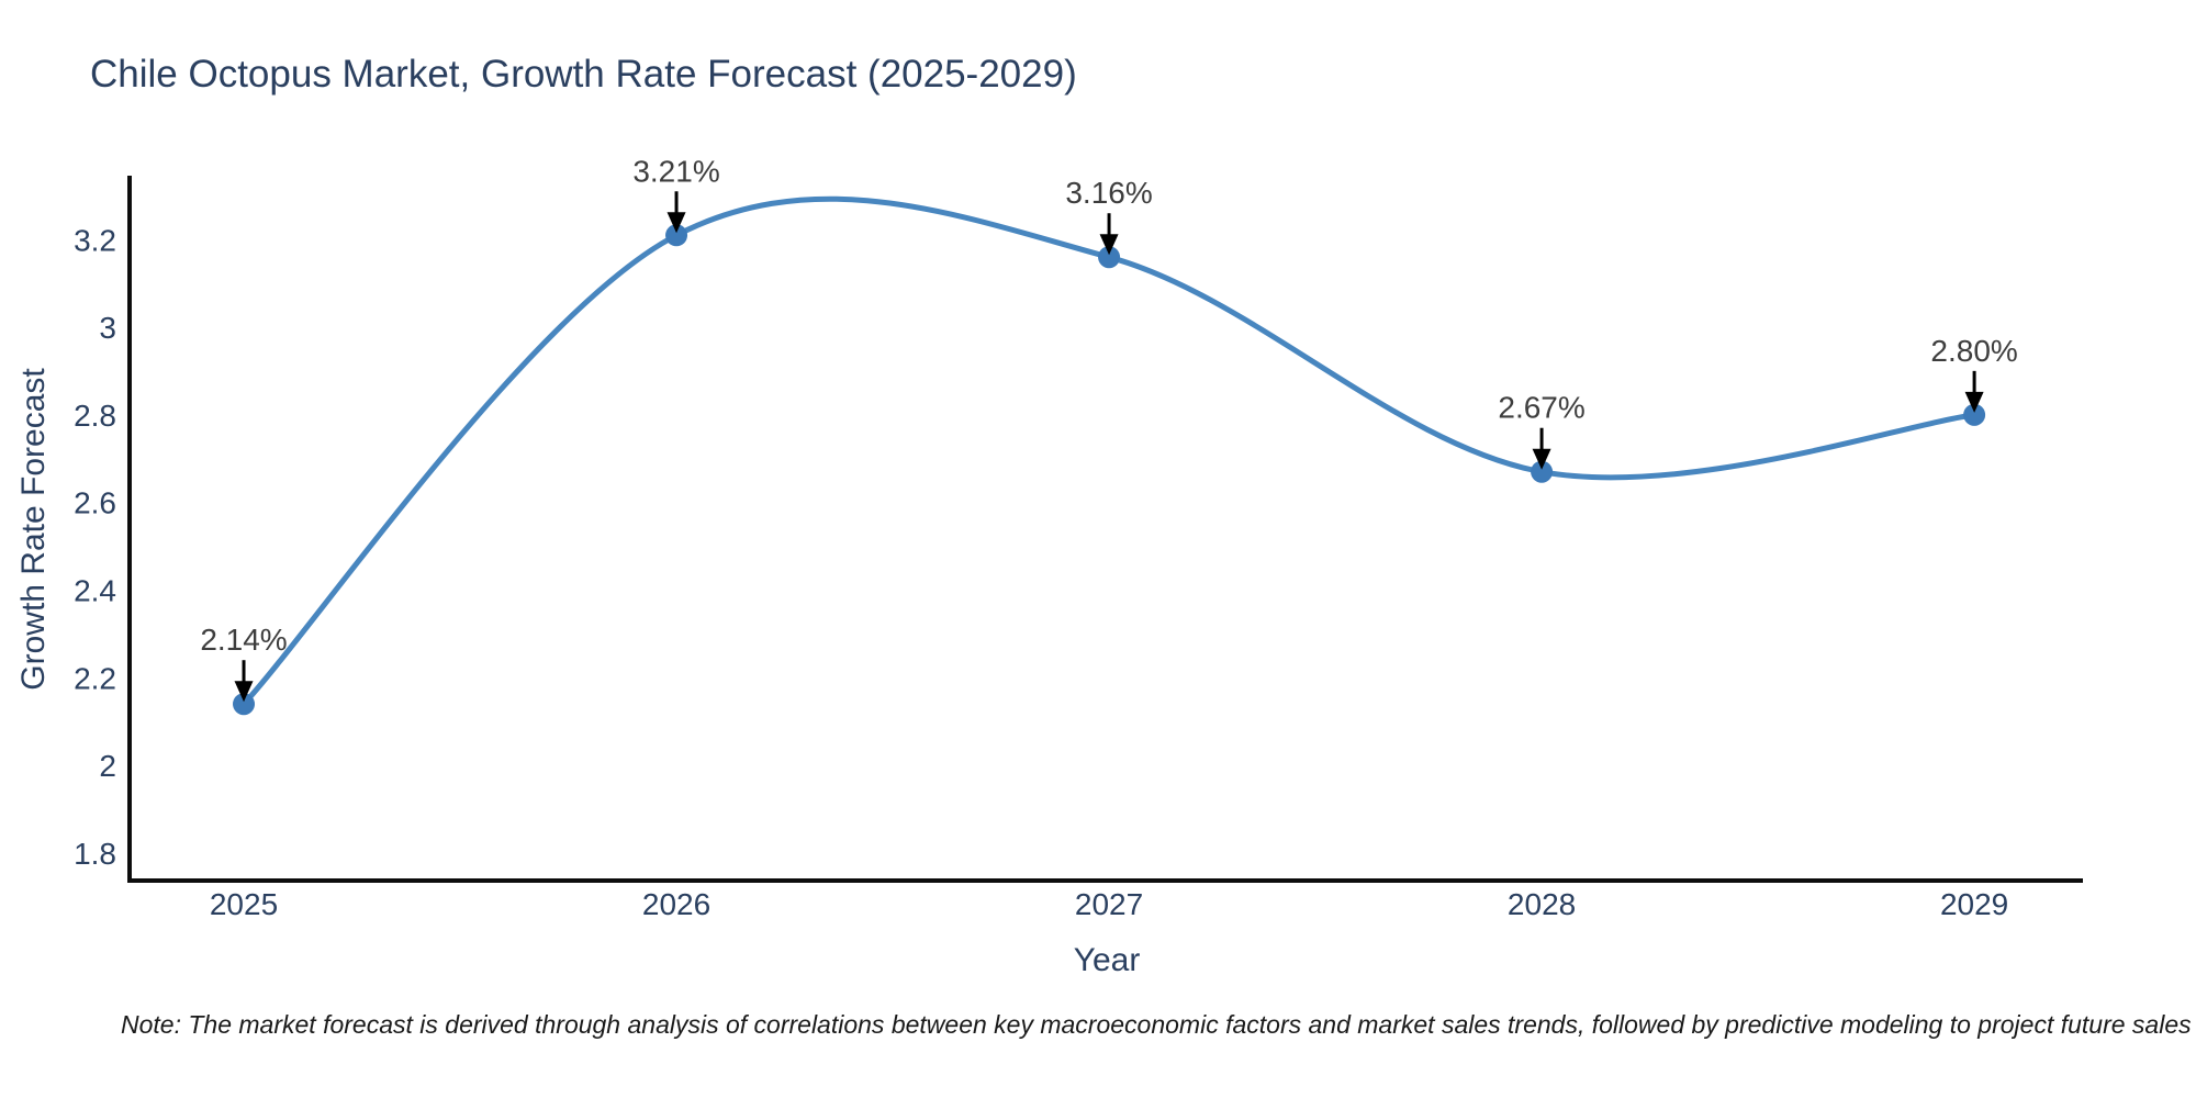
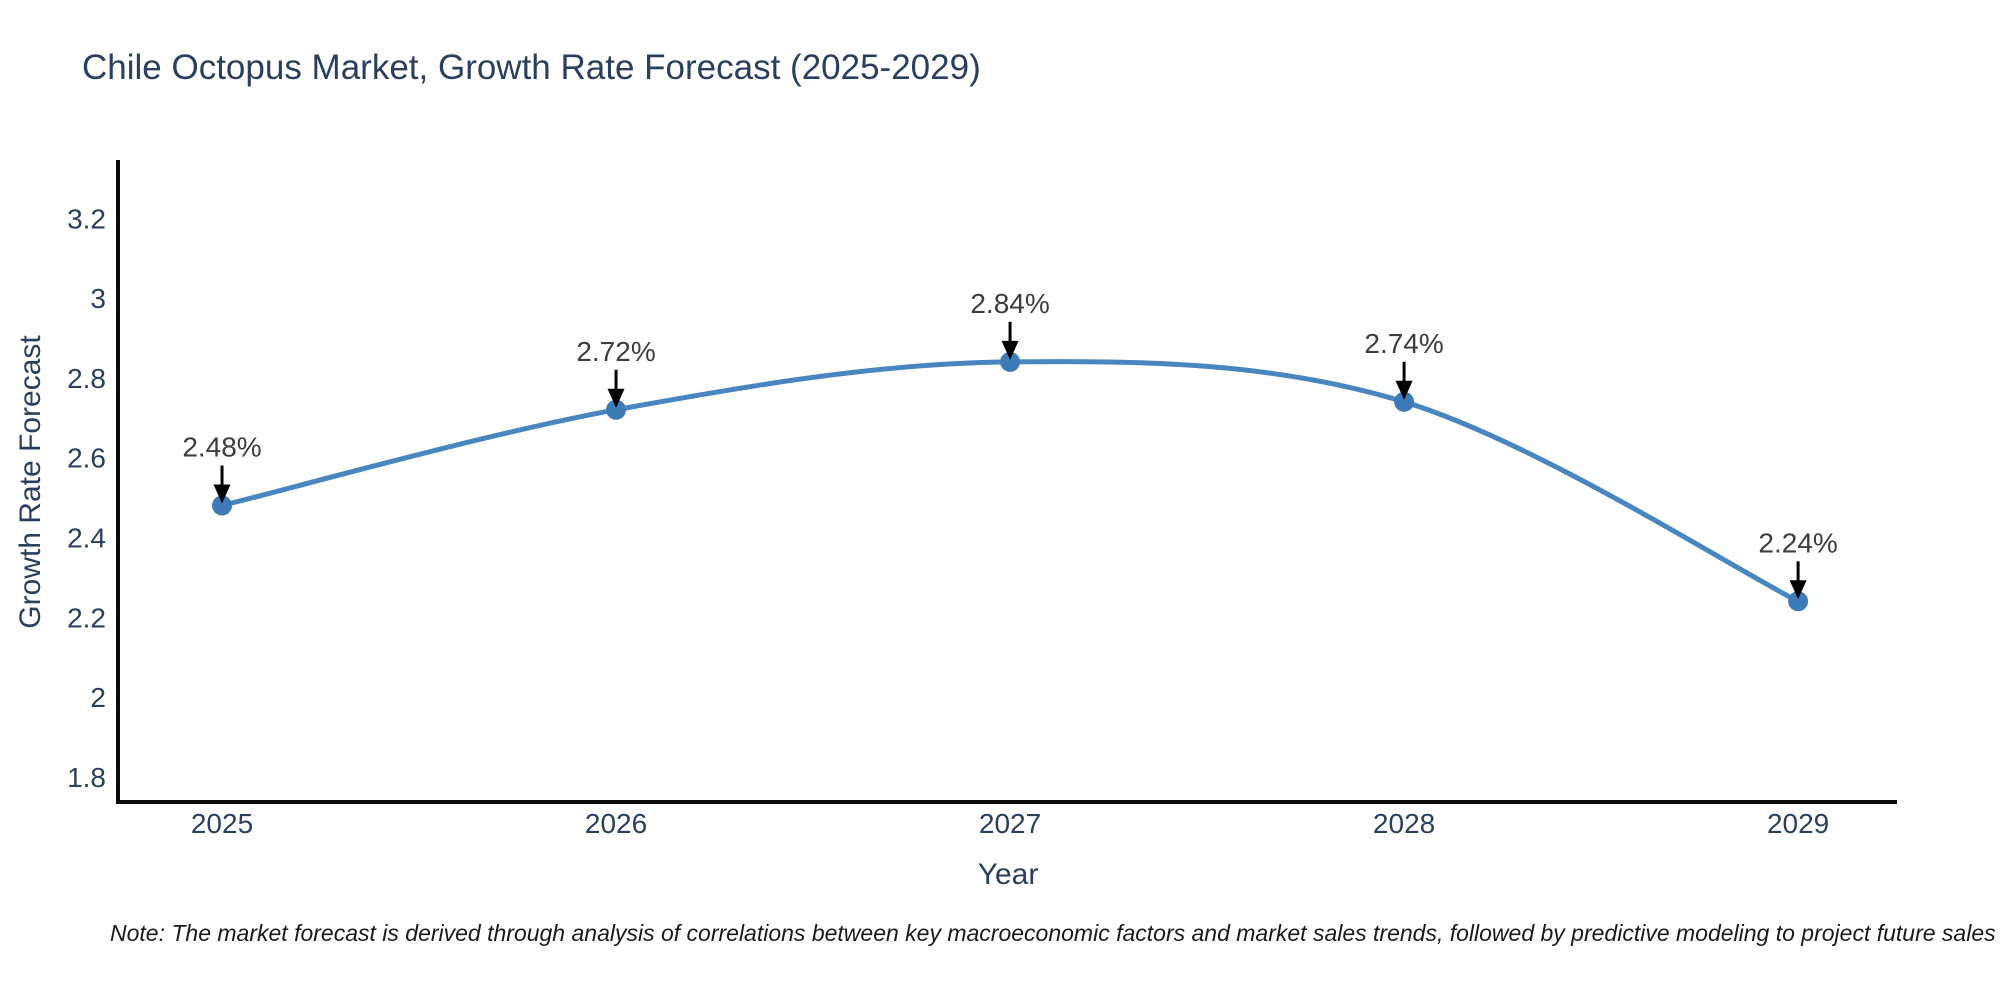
2025: 2.14% -> 2.48%
2026: 3.21% -> 2.72%
2027: 3.16% -> 2.84%
2028: 2.67% -> 2.74%
2029: 2.80% -> 2.24%
